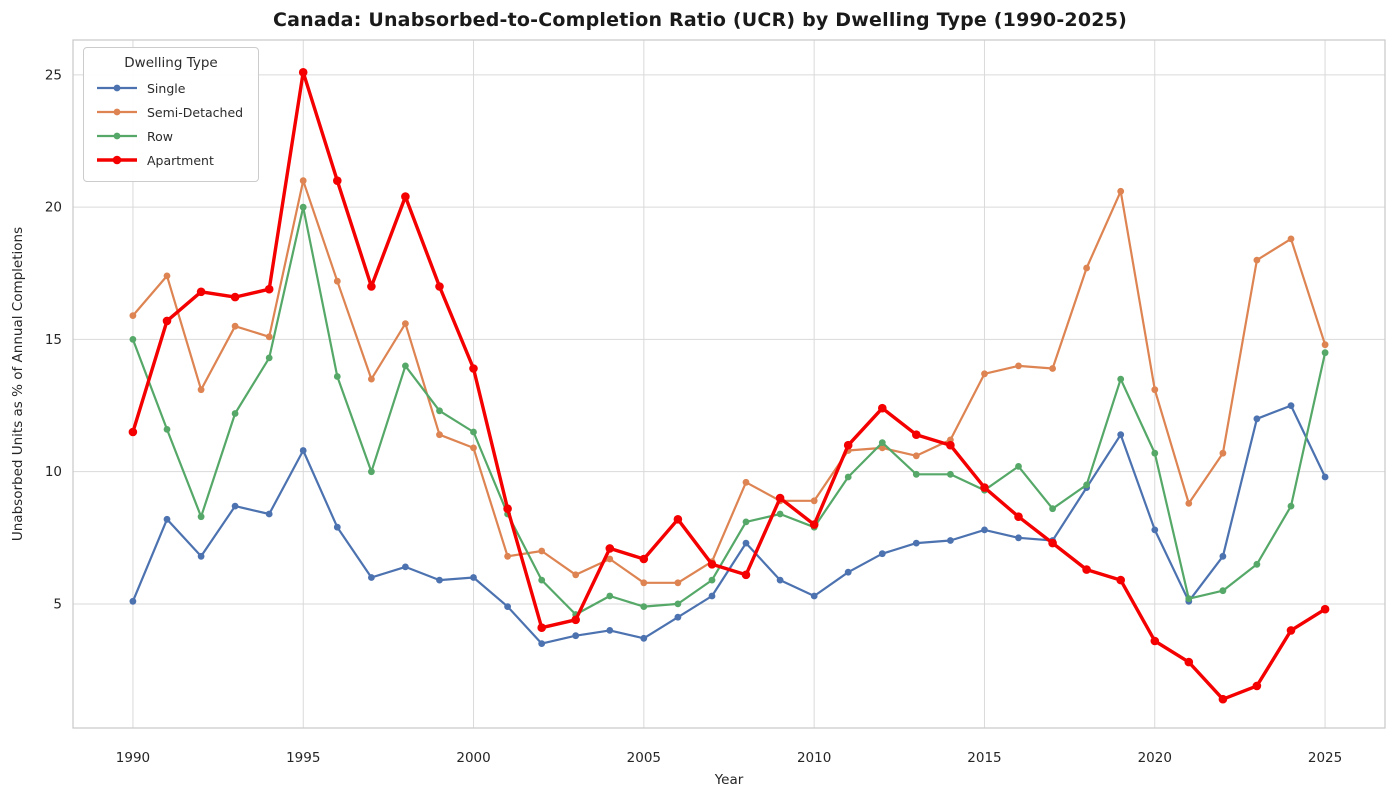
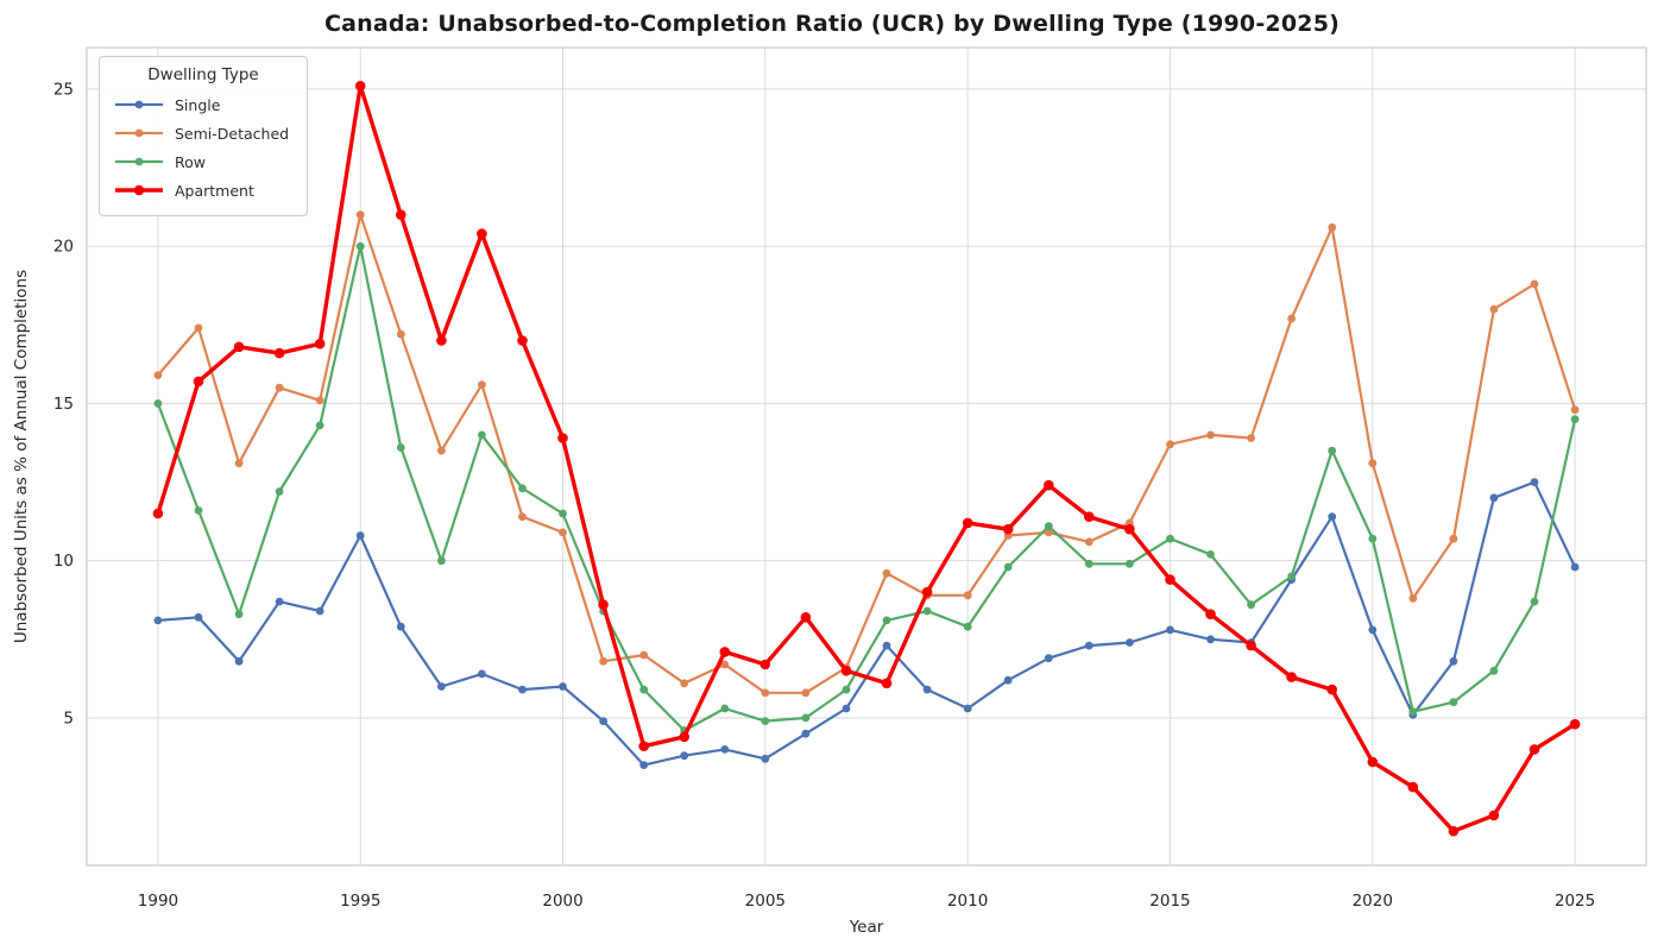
Single/1990: 5.1 -> 8.1
Apartment/2010: 8.0 -> 11.2
Row/2015: 9.3 -> 10.7
